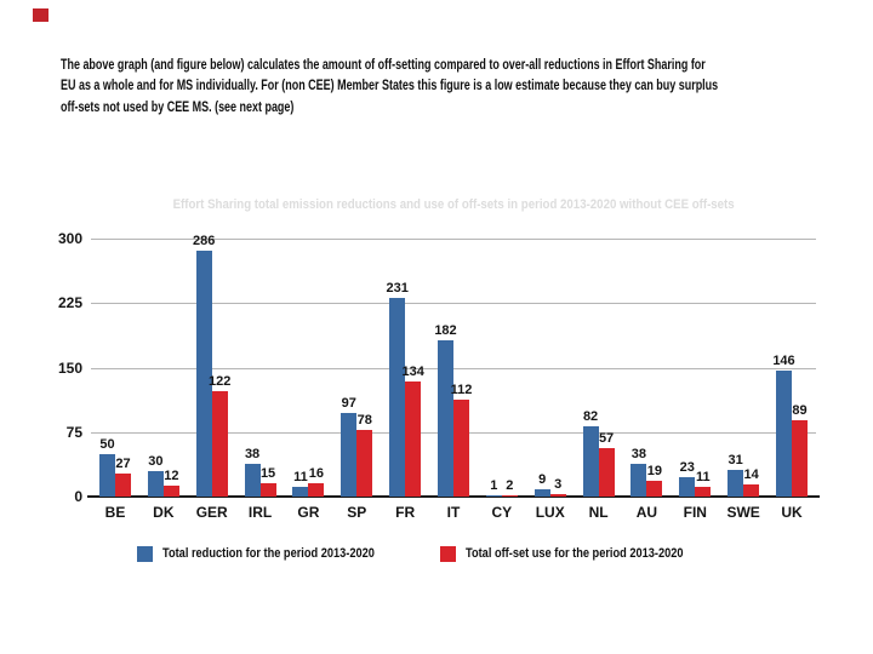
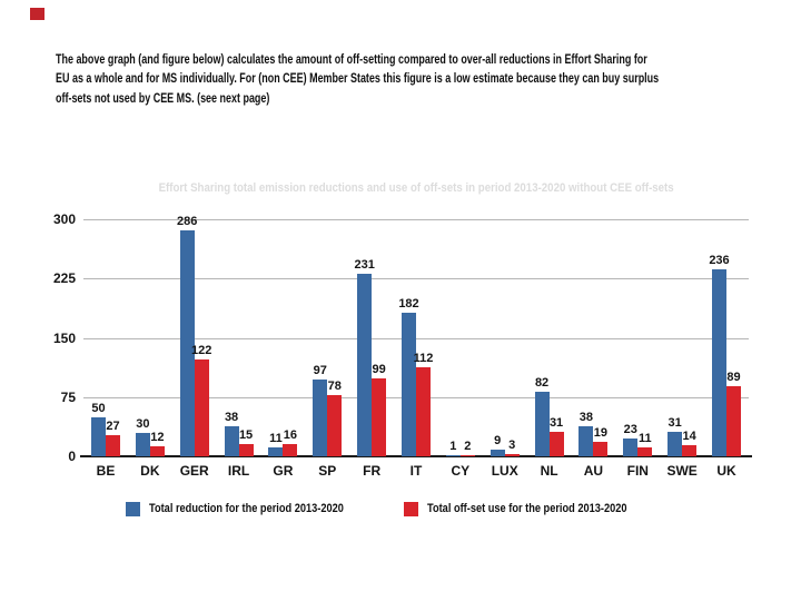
Total off-set use for the period 2013-2020/FR: 134 -> 99
Total off-set use for the period 2013-2020/NL: 57 -> 31
Total reduction for the period 2013-2020/UK: 146 -> 236
